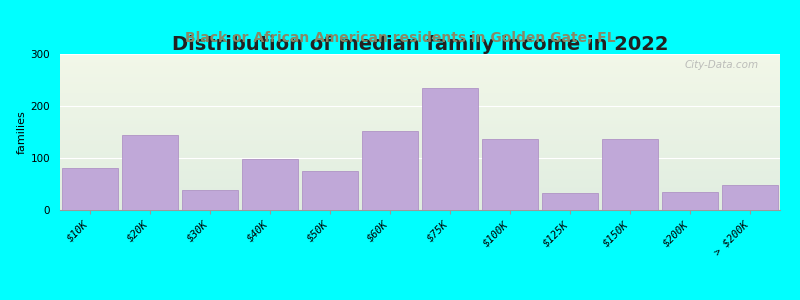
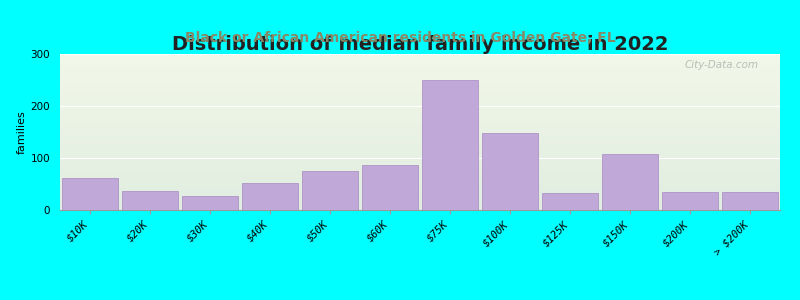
$10K: 80 -> 62
$20K: 144 -> 36
$30K: 38 -> 27
$40K: 98 -> 52
$60K: 152 -> 87
$75K: 234 -> 250
$100K: 136 -> 148
$150K: 136 -> 108
> $200K: 48 -> 35
